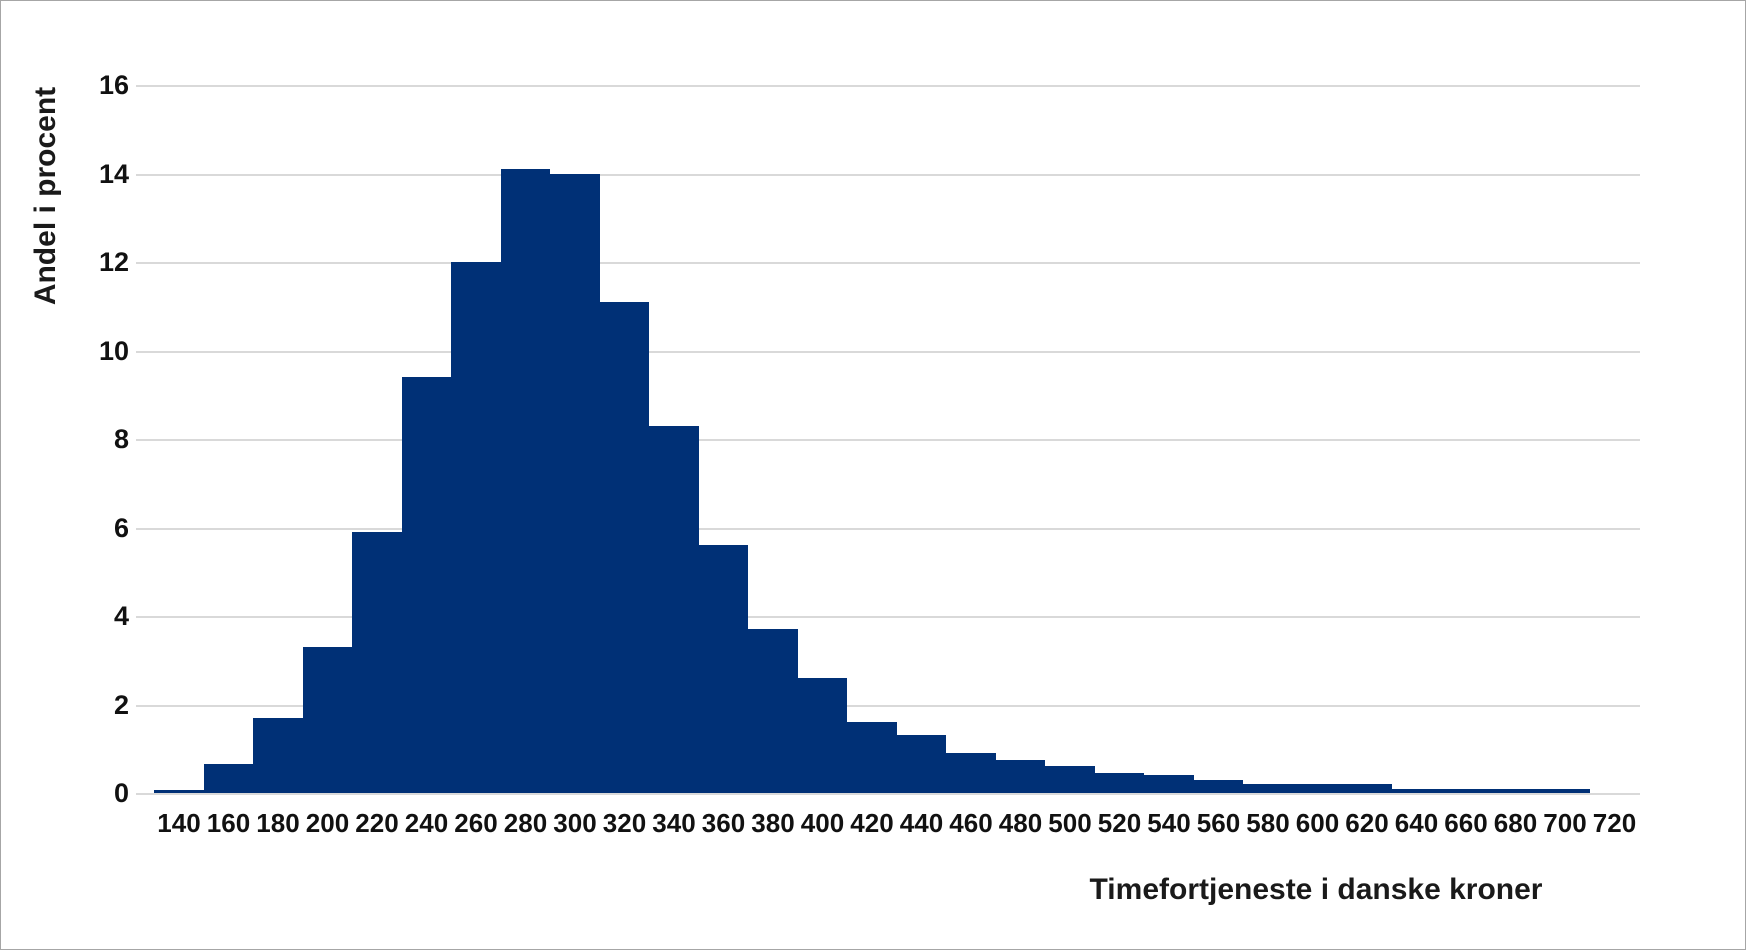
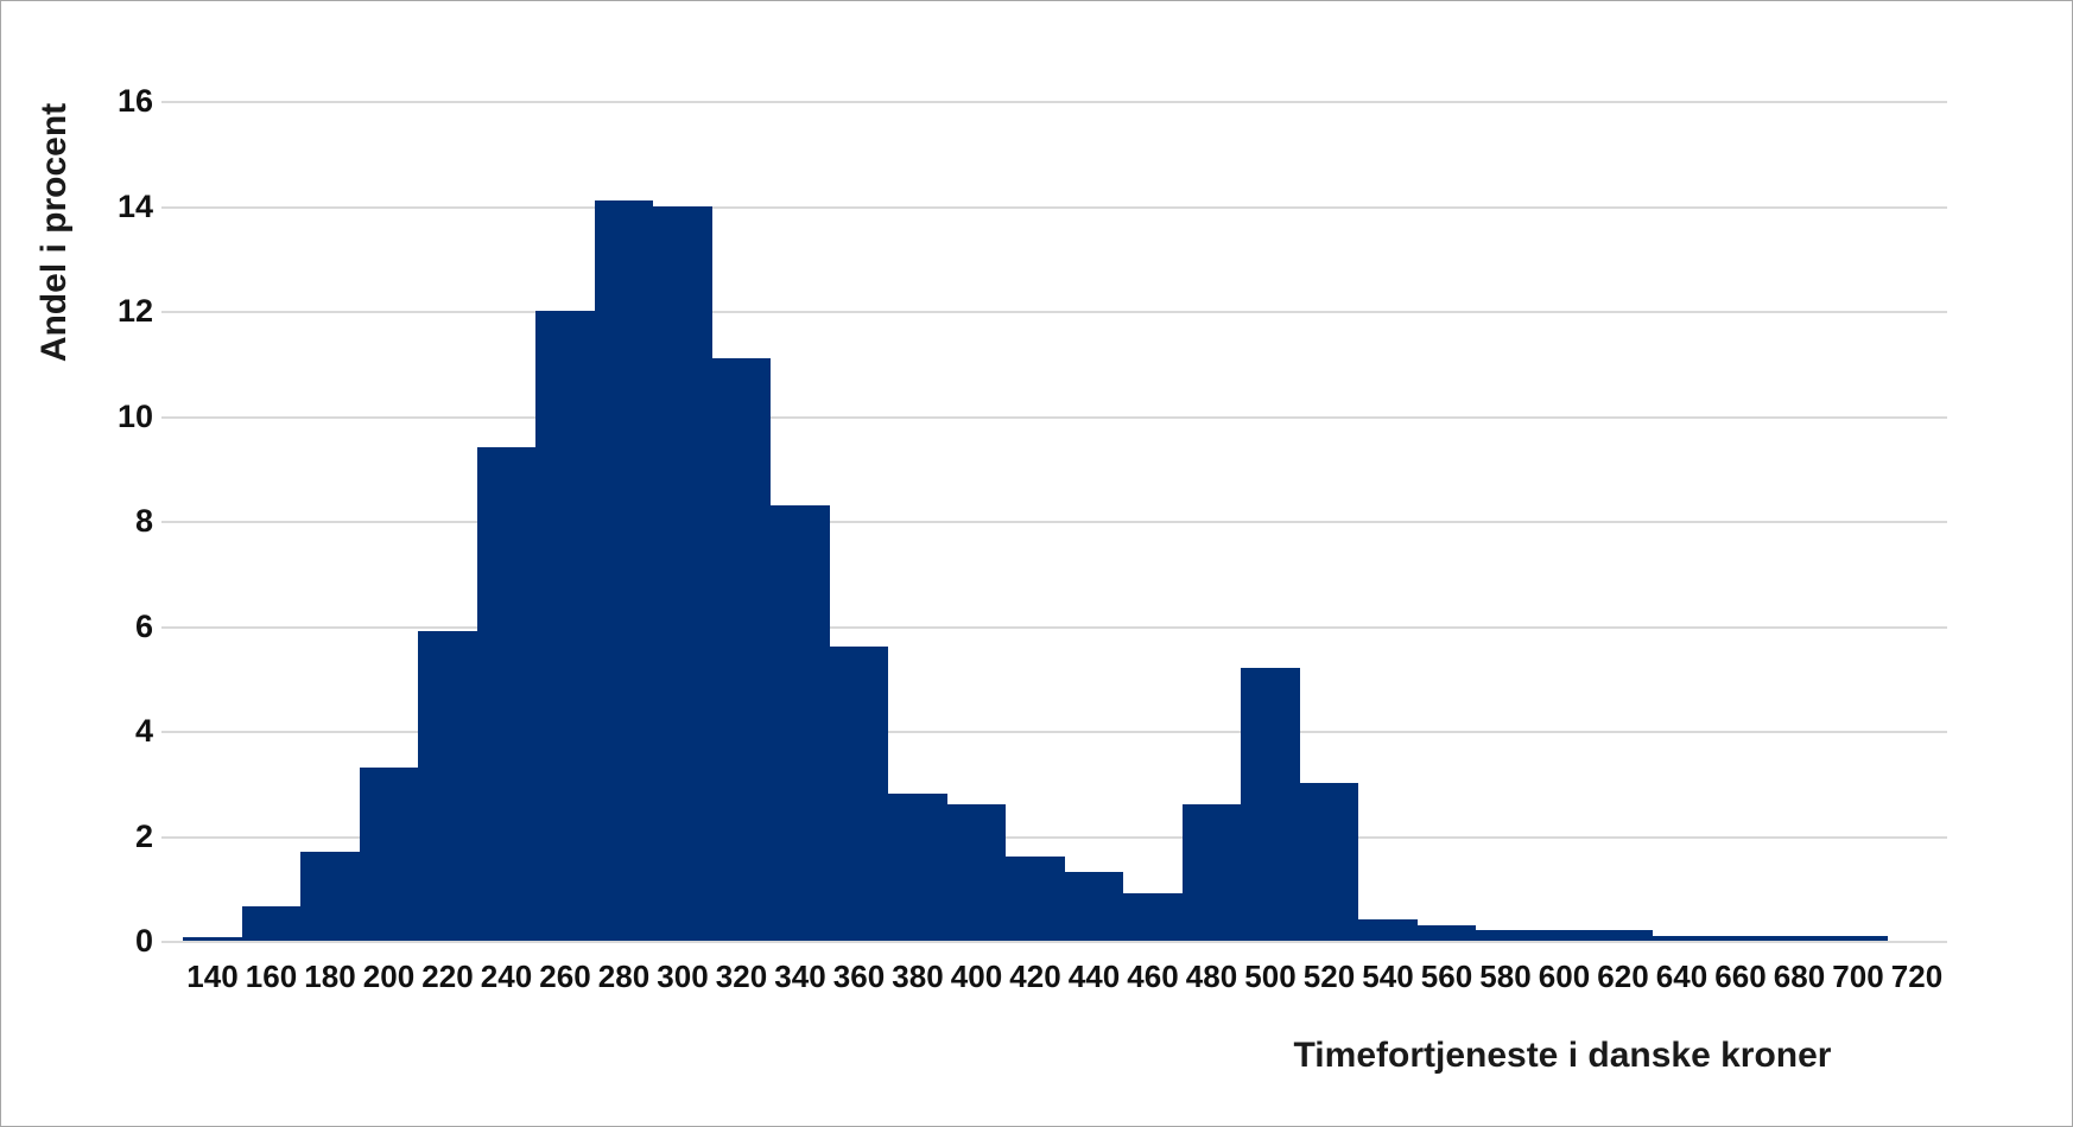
380: 3.7 -> 2.8
480: 0.8 -> 2.6
500: 0.6 -> 5.2
520: 0.5 -> 3.0
